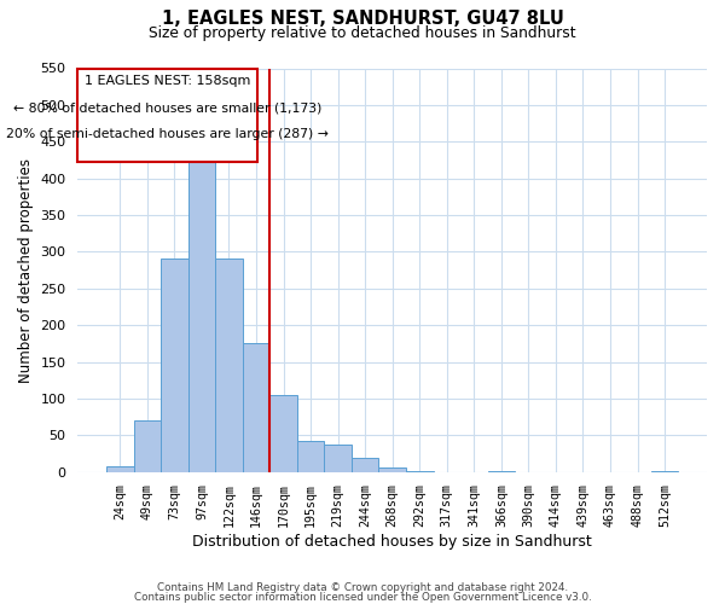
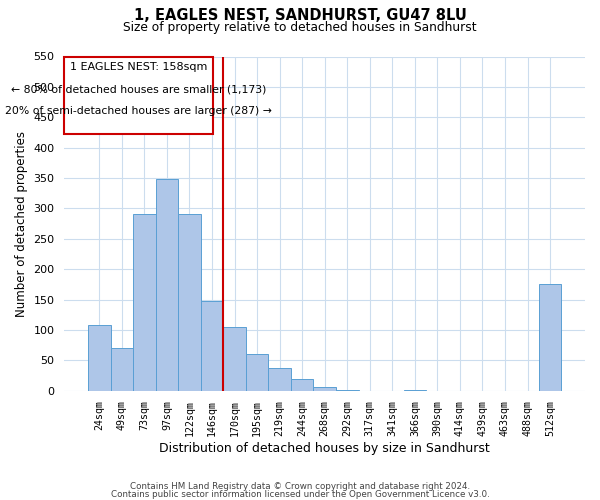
24sqm: 8 -> 108
97sqm: 425 -> 348
146sqm: 175 -> 148
195sqm: 43 -> 60
512sqm: 2 -> 176
